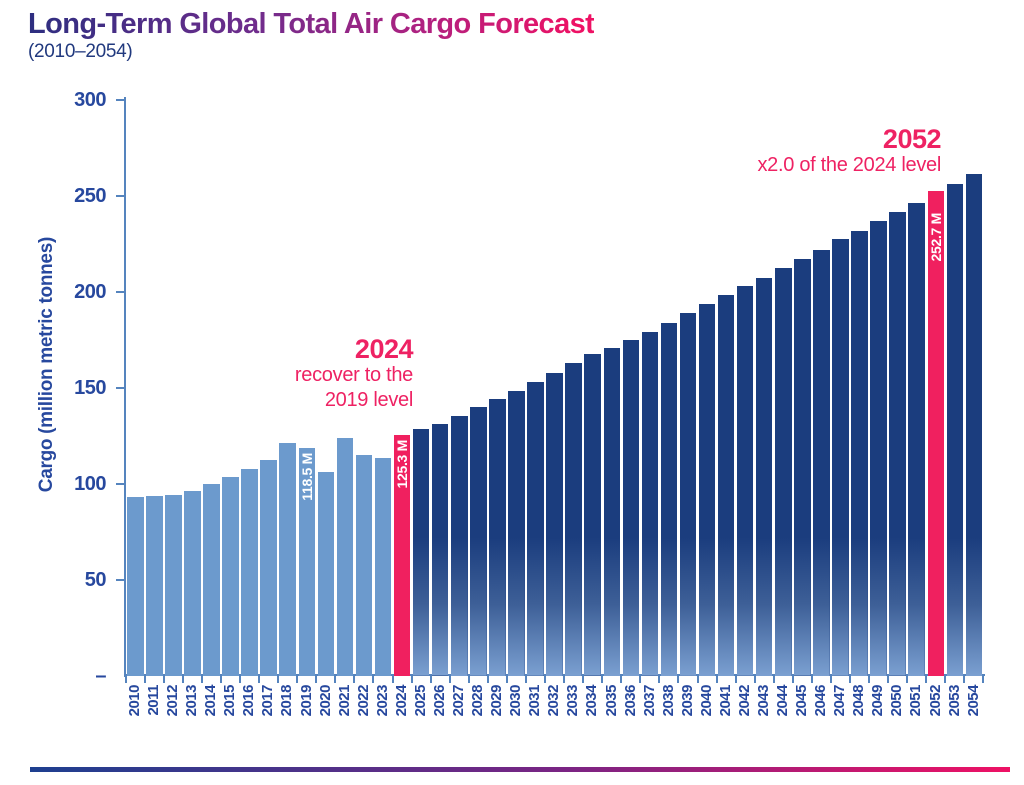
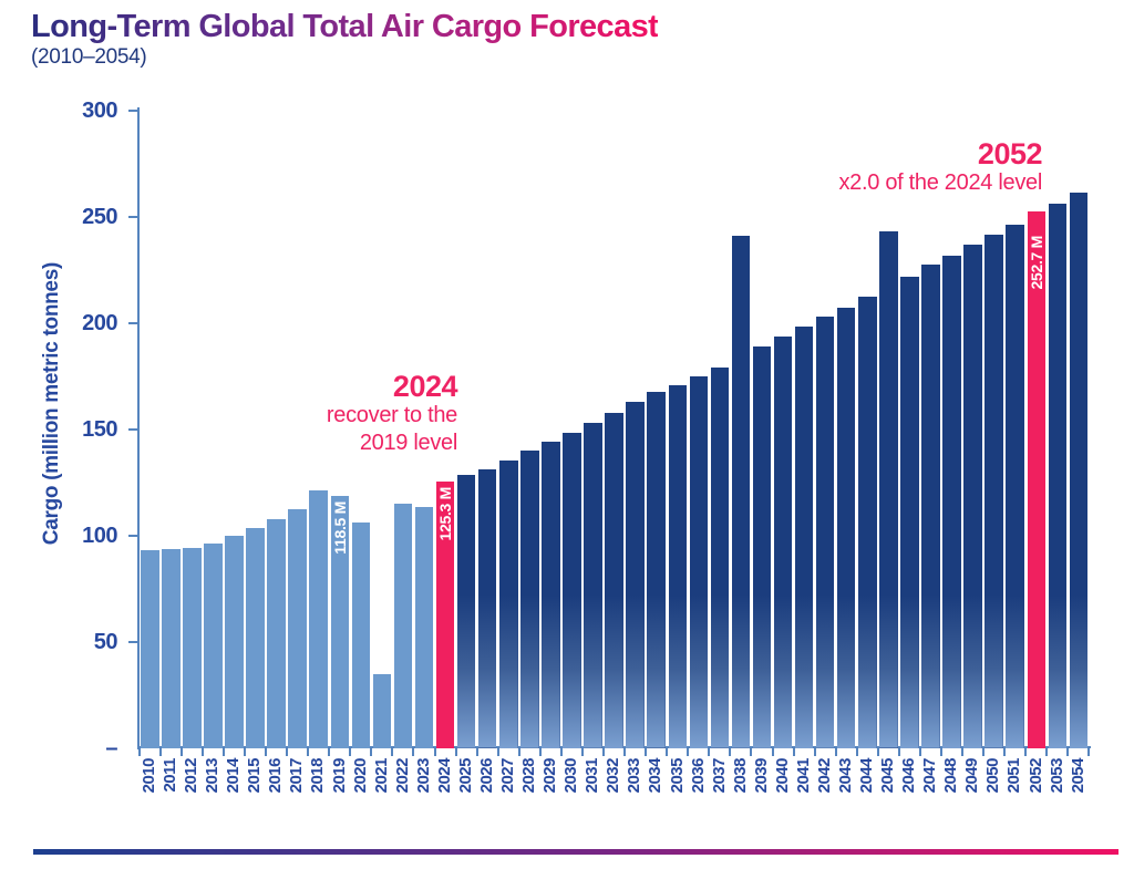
2021: 124 -> 35
2038: 184 -> 241
2045: 217 -> 243
